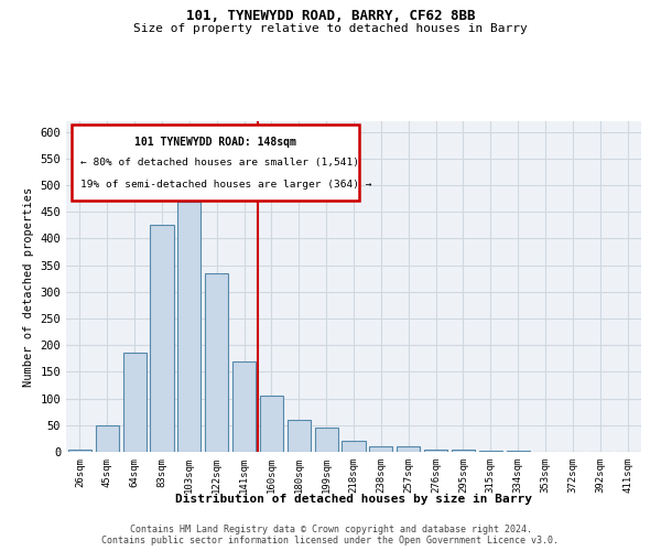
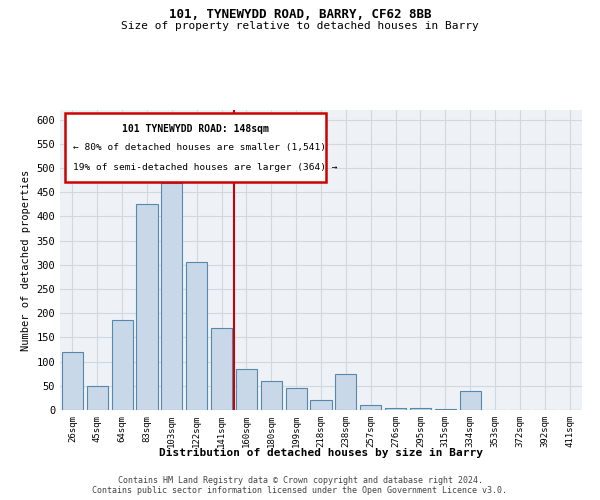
26sqm: 5 -> 120
122sqm: 335 -> 305
160sqm: 105 -> 85
238sqm: 10 -> 75
334sqm: 2 -> 40
